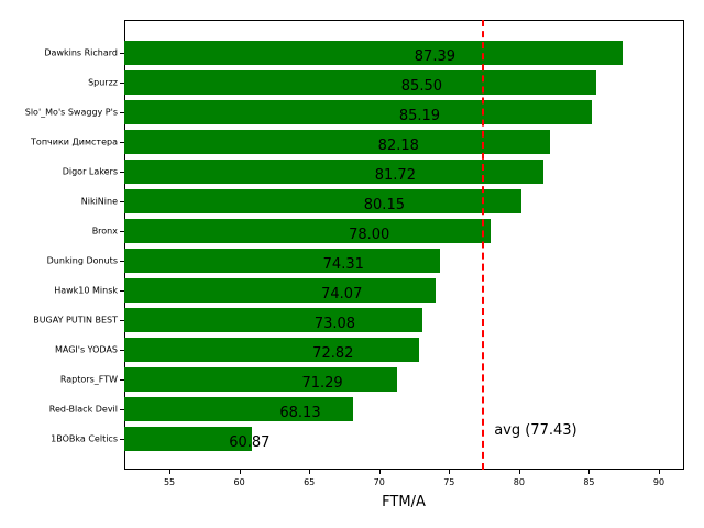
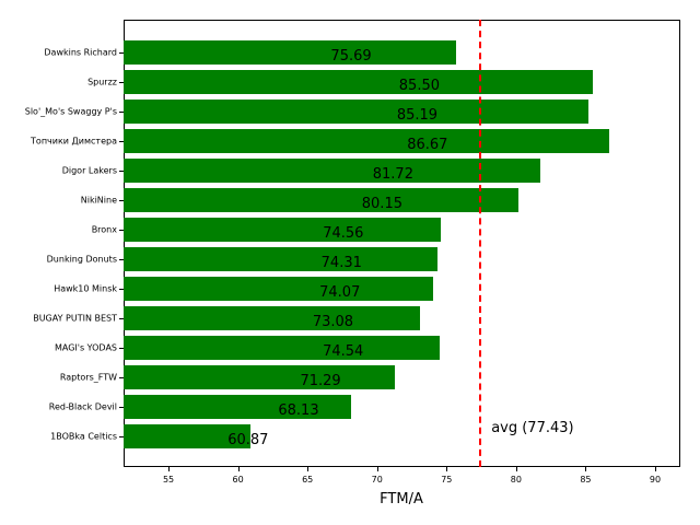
Dawkins Richard: 87.39 -> 75.69
Топчики Димстера: 82.18 -> 86.67
Bronx: 78.00 -> 74.56
MAGI's YODAS: 72.82 -> 74.54
